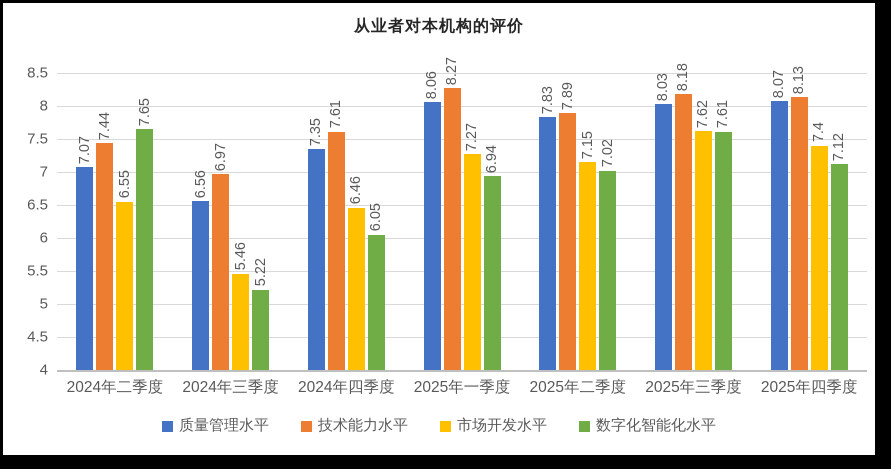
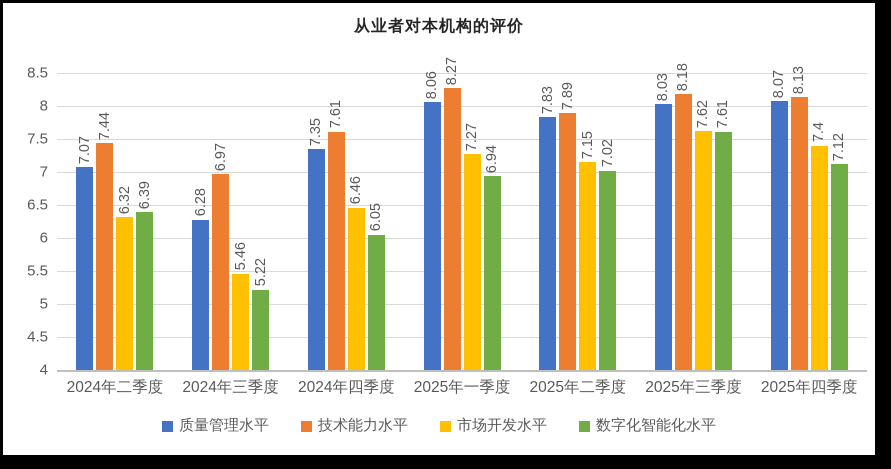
市场开发水平/2024年二季度: 6.55 -> 6.32
数字化智能化水平/2024年二季度: 7.65 -> 6.39
质量管理水平/2024年三季度: 6.56 -> 6.28
